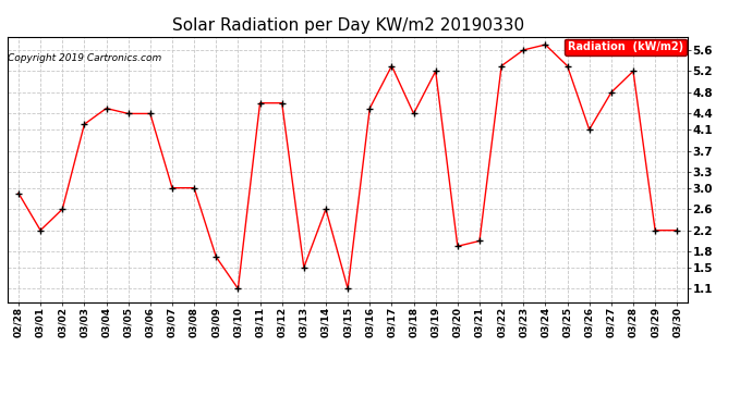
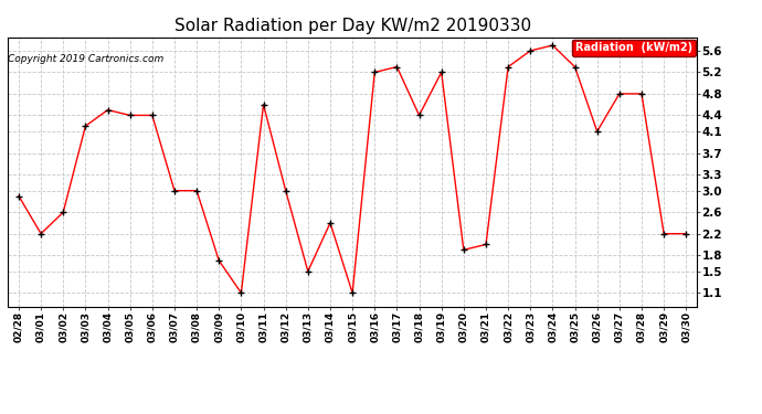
03/12: 4.6 -> 3.0
03/14: 2.6 -> 2.4
03/16: 4.5 -> 5.2
03/28: 5.2 -> 4.8
